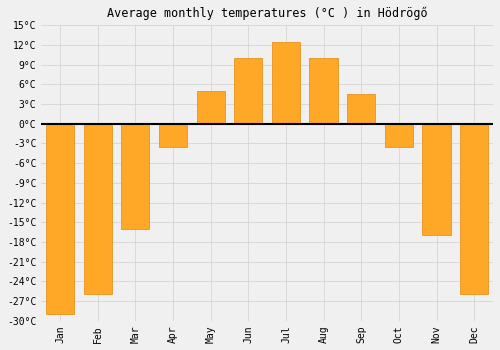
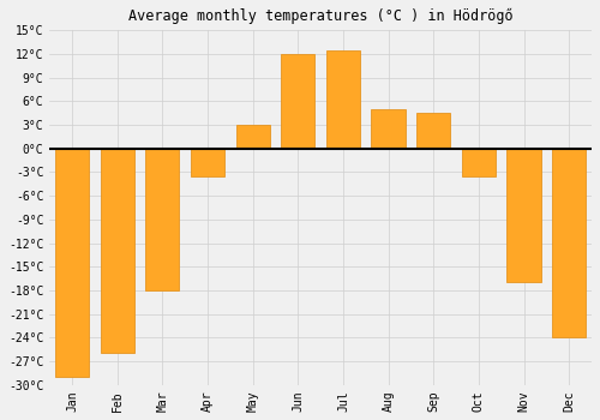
Mar: -16.0°C -> -18.0°C
May: 5.0°C -> 3.0°C
Jun: 10.0°C -> 12.0°C
Aug: 10.0°C -> 5.0°C
Dec: -26.0°C -> -24.0°C
